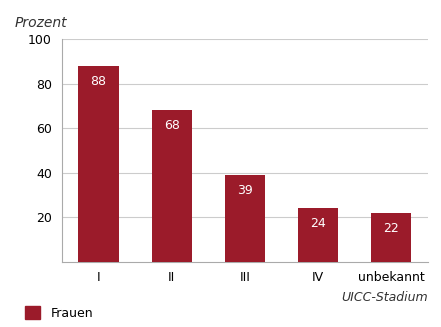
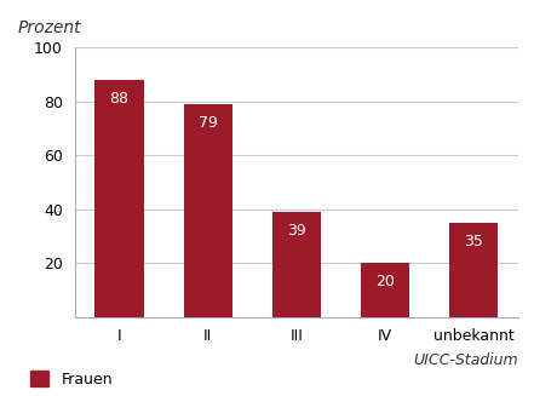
II: 68 -> 79
IV: 24 -> 20
unbekannt: 22 -> 35
